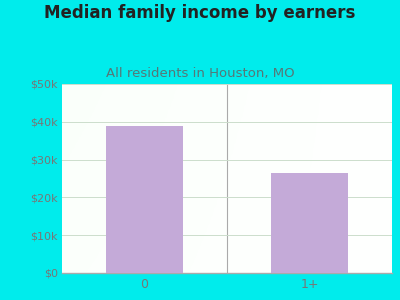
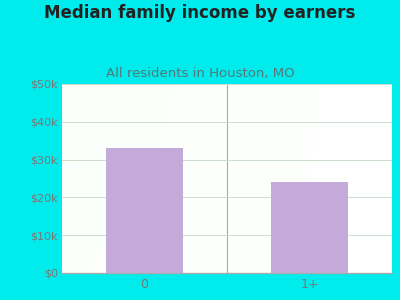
0: $39.0k -> $33.0k
1+: $26.5k -> $24.0k
